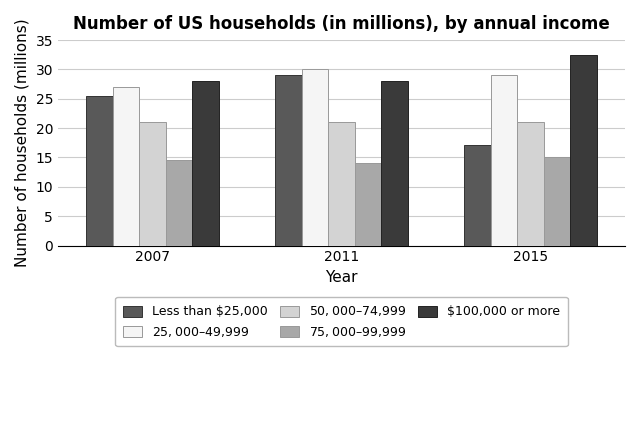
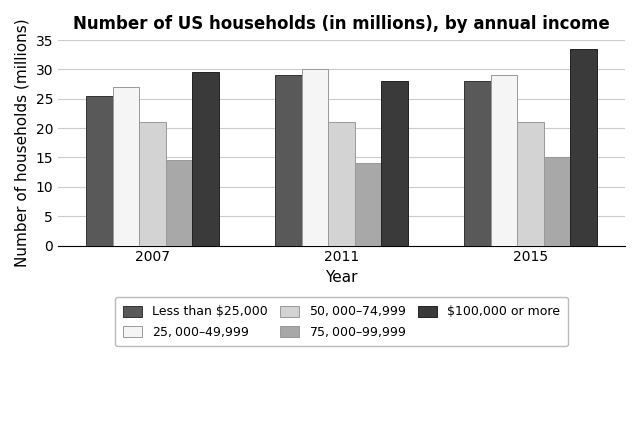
$100,000 or more/2007: 28.0 -> 29.5
Less than $25,000/2015: 17.2 -> 28.0
$100,000 or more/2015: 32.4 -> 33.5
